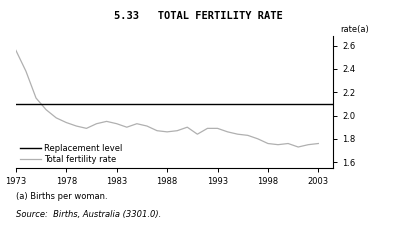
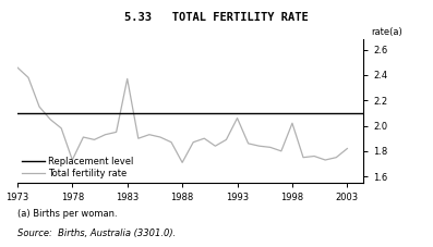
1973: 2.56 -> 2.46
1978: 1.94 -> 1.73
1983: 1.93 -> 2.37
1988: 1.86 -> 1.71
1993: 1.89 -> 2.06
1998: 1.76 -> 2.02
2003: 1.76 -> 1.82
